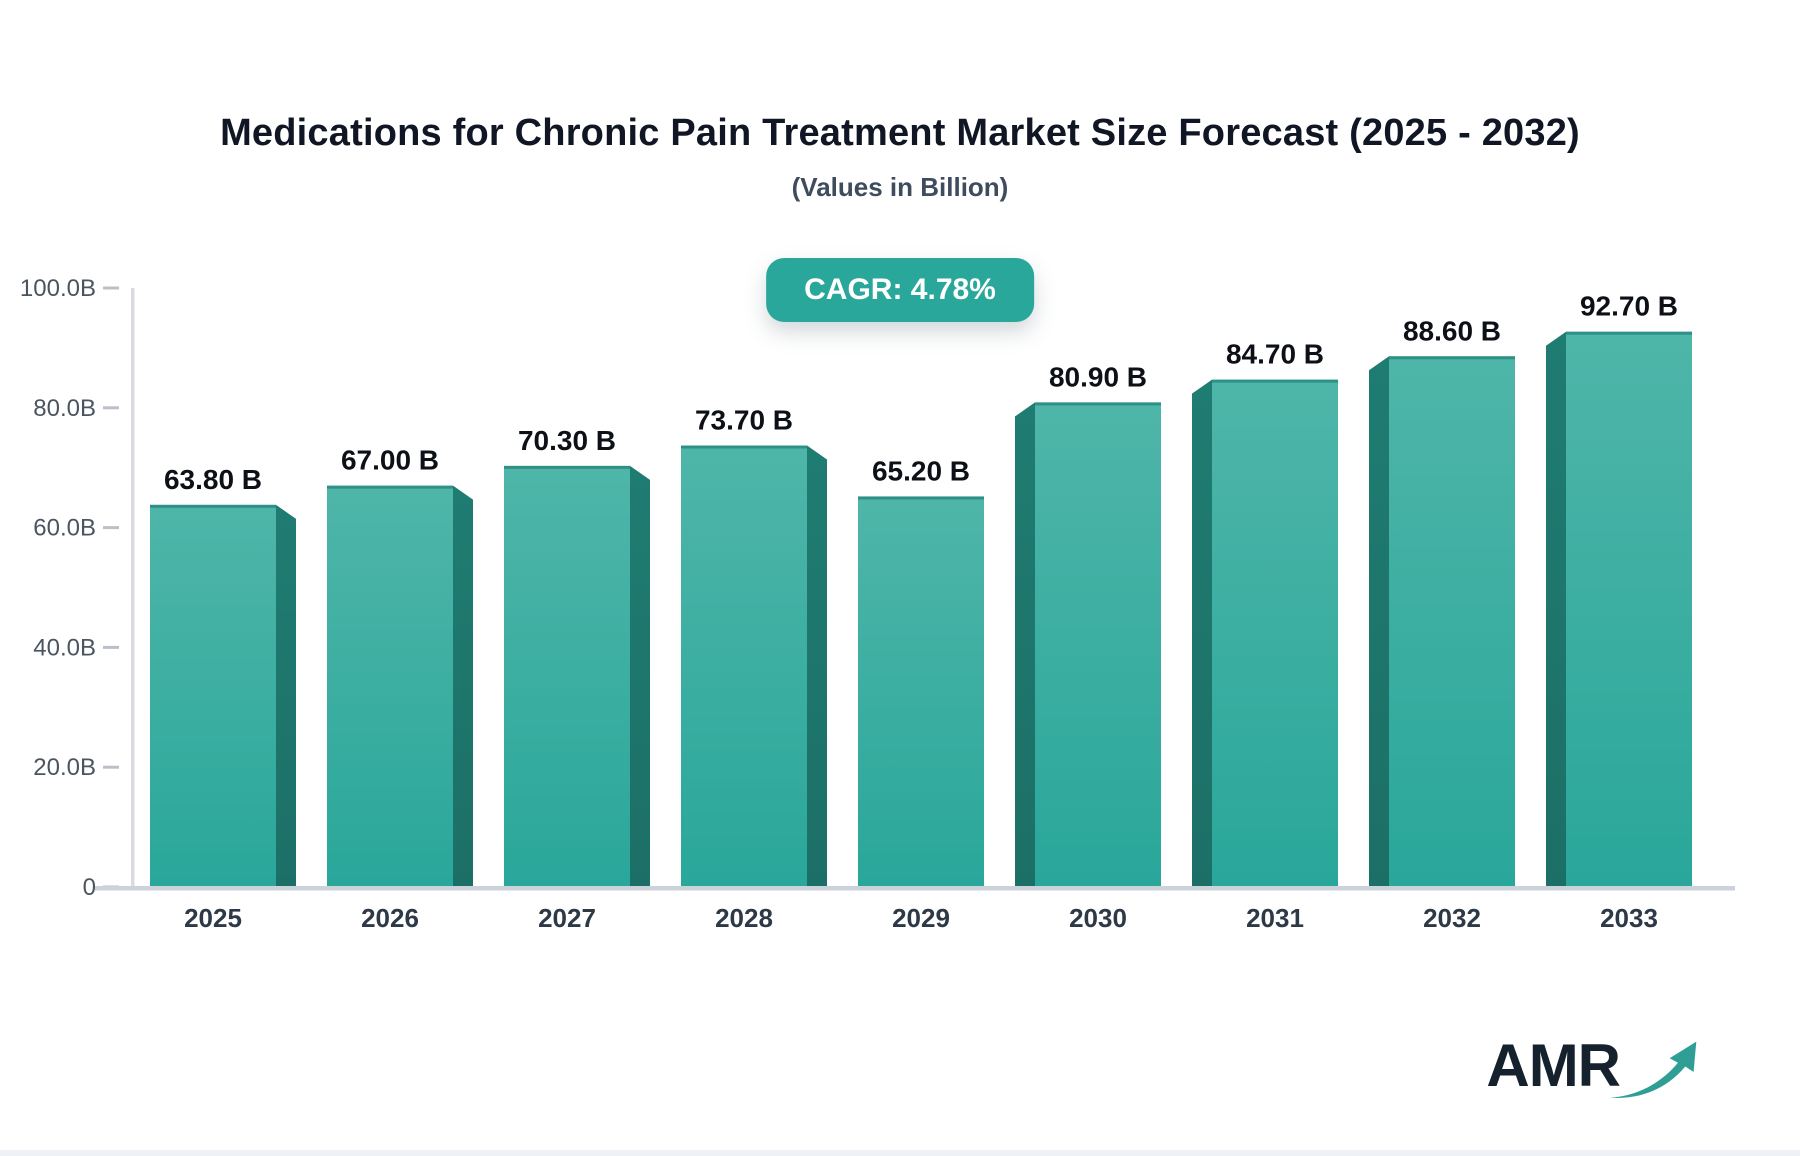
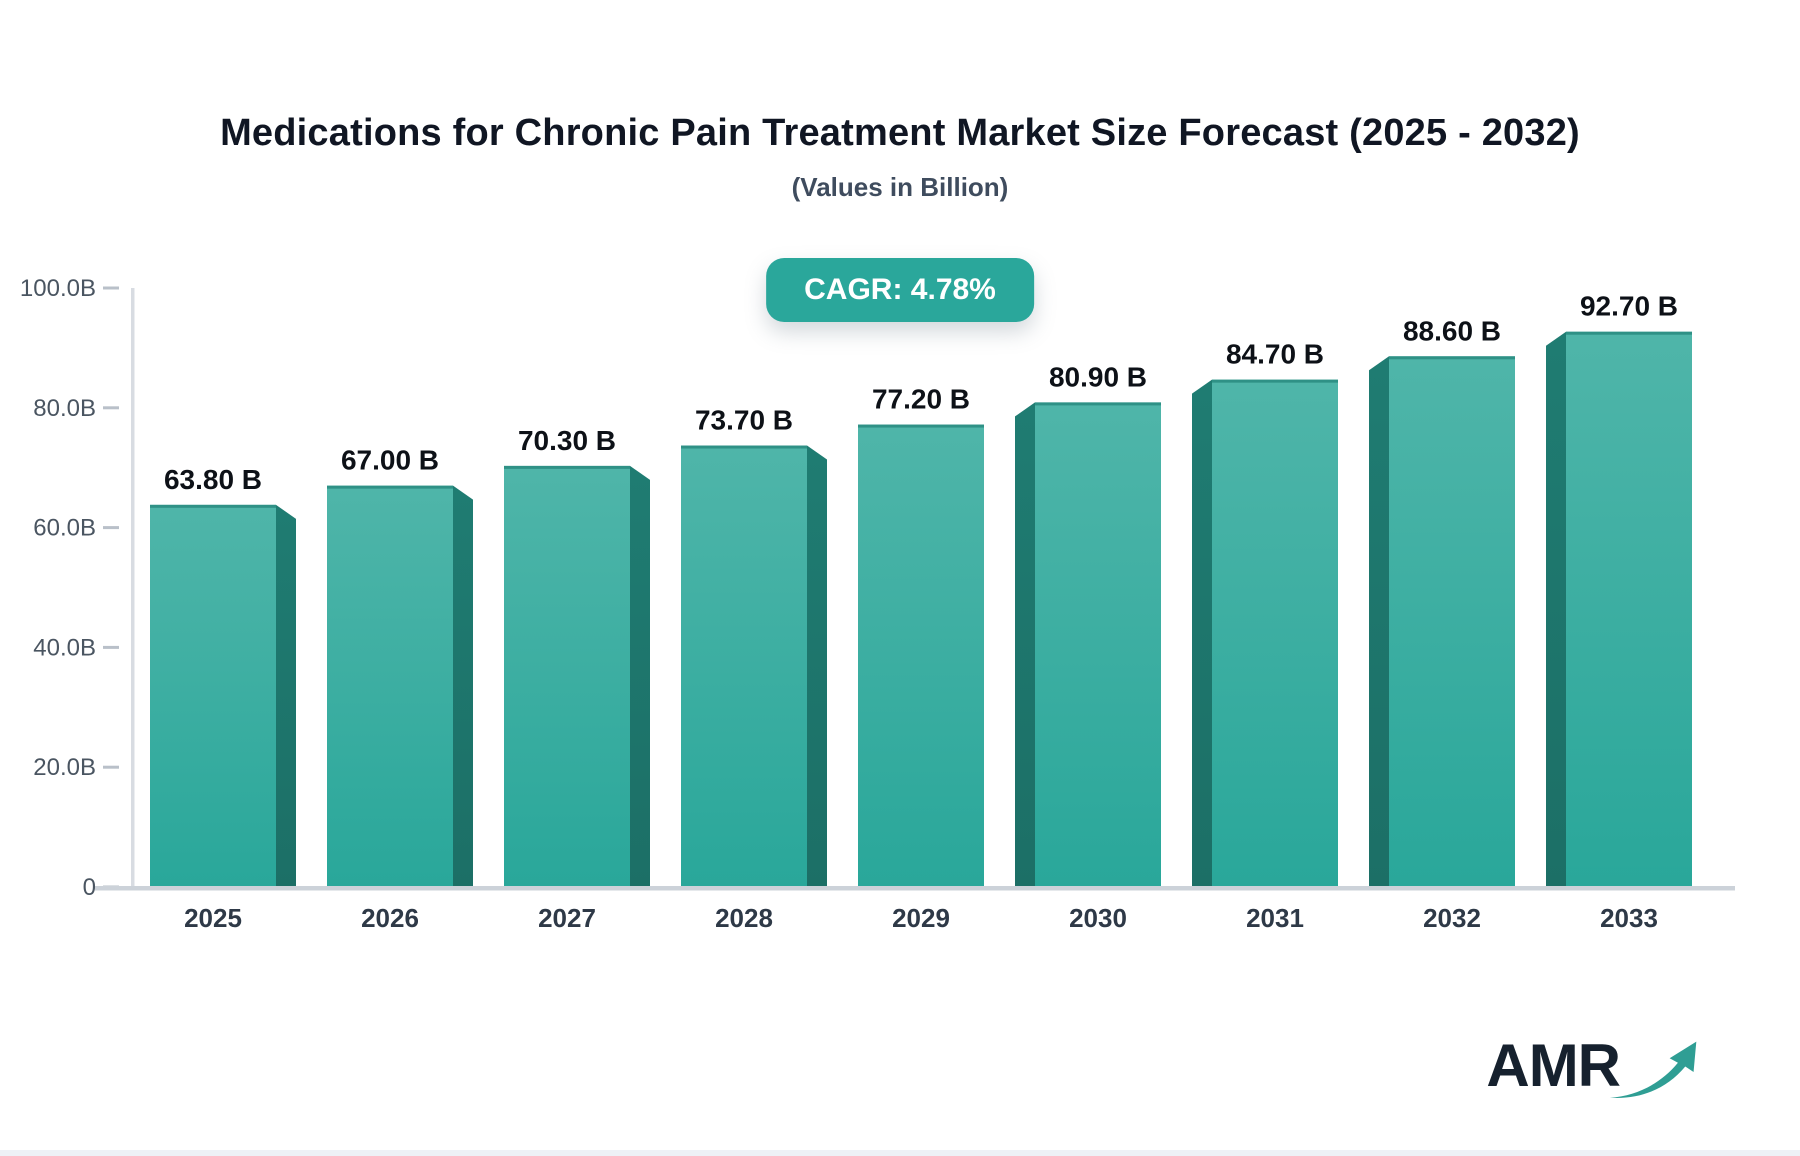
2029: 65.20 -> 77.20
